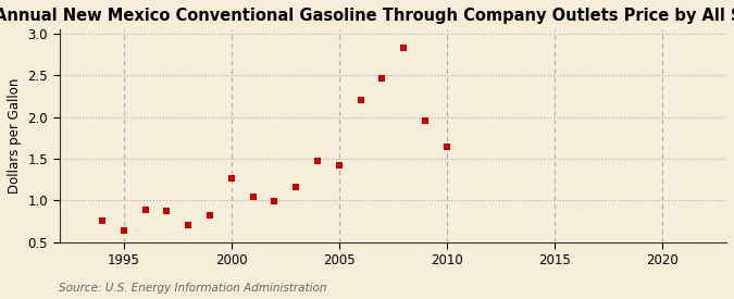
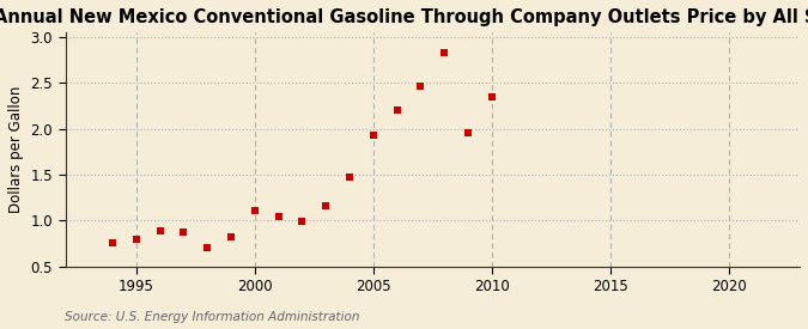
1995: 0.64 -> 0.80
2000: 1.26 -> 1.11
2005: 1.42 -> 1.93
2010: 1.64 -> 2.35
